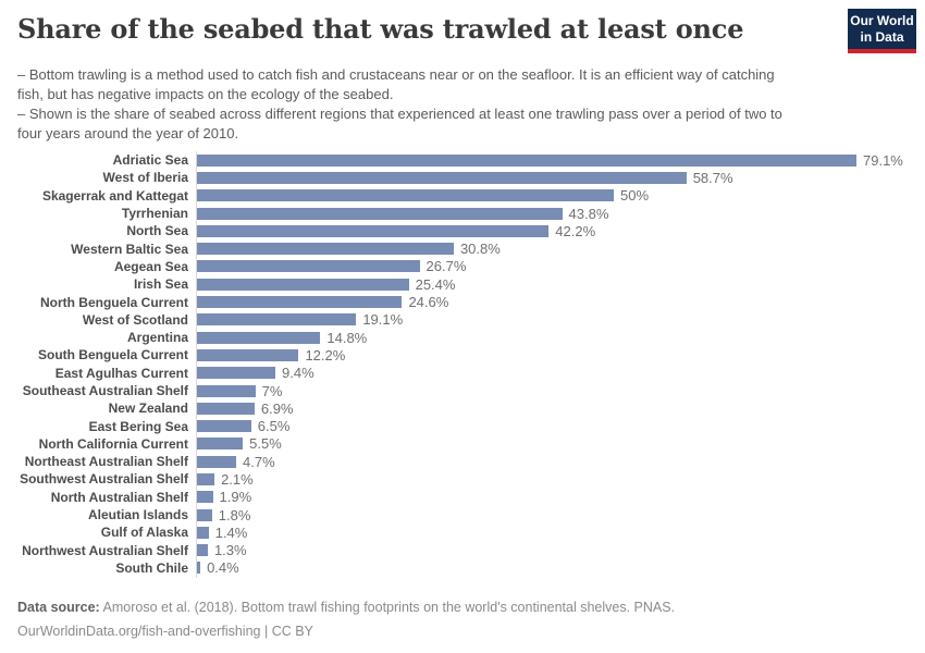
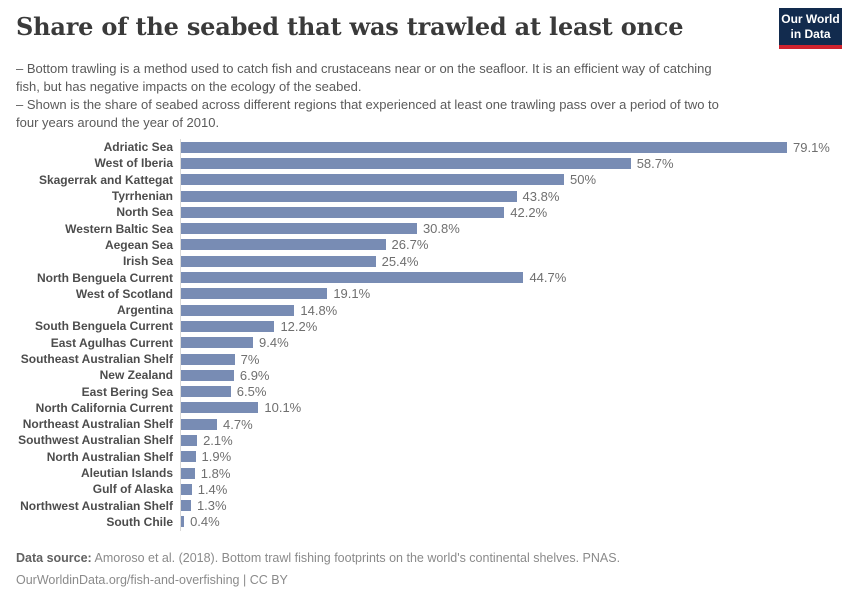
North Benguela Current: 24.6% -> 44.7%
North California Current: 5.5% -> 10.1%
